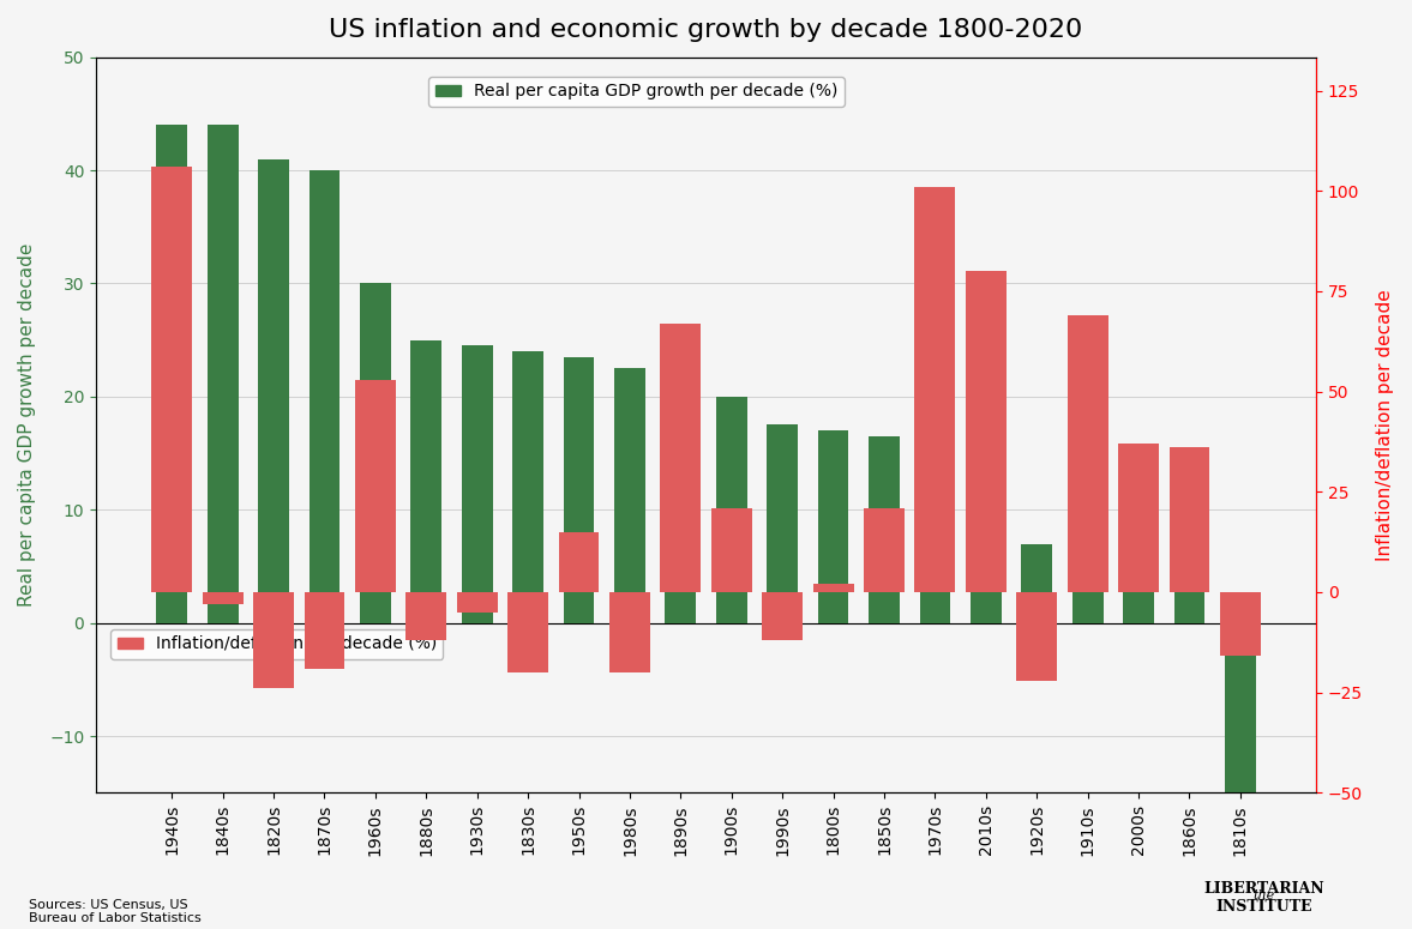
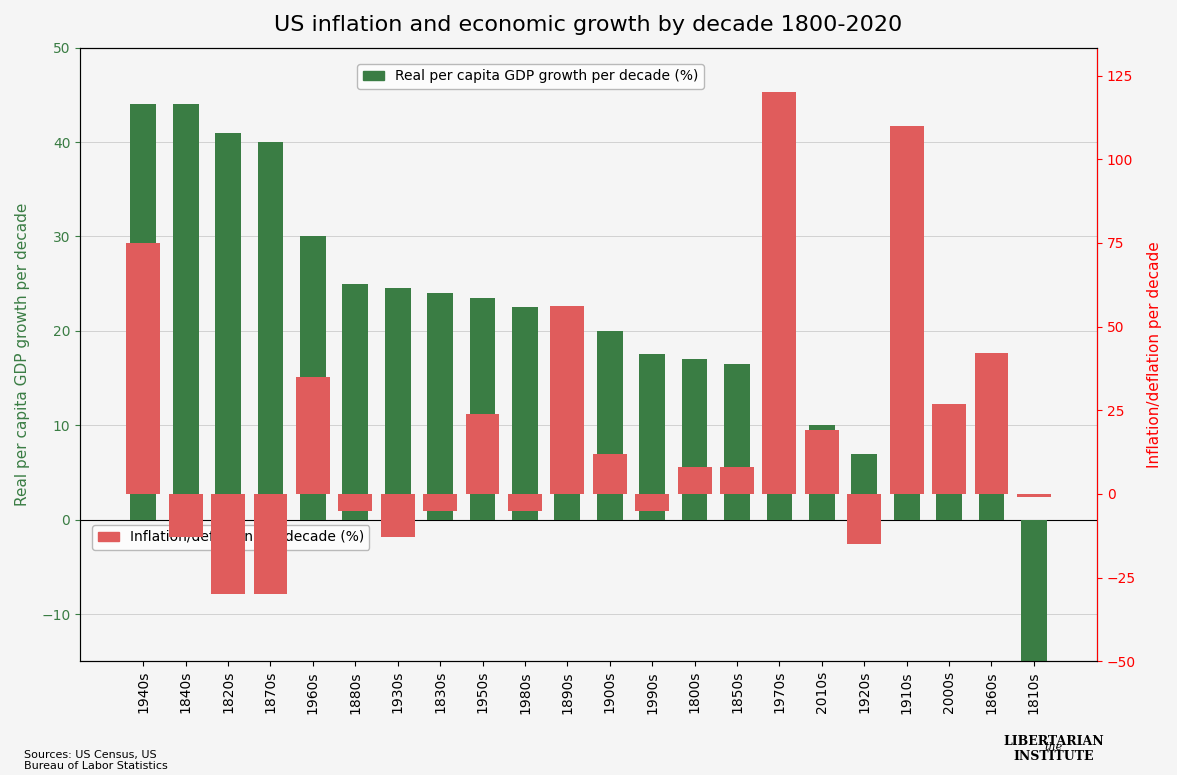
Inflation/deflation per decade (%)/1940s: 106 -> 75
Inflation/deflation per decade (%)/1840s: -3 -> -13
Inflation/deflation per decade (%)/1820s: -24 -> -30
Inflation/deflation per decade (%)/1870s: -19 -> -30
Inflation/deflation per decade (%)/1960s: 53 -> 35
Inflation/deflation per decade (%)/1880s: -12 -> -5
Inflation/deflation per decade (%)/1930s: -5 -> -13
Inflation/deflation per decade (%)/1830s: -20 -> -5
Inflation/deflation per decade (%)/1950s: 15 -> 24
Inflation/deflation per decade (%)/1980s: -20 -> -5
Inflation/deflation per decade (%)/1890s: 67 -> 56
Inflation/deflation per decade (%)/1900s: 21 -> 12
Inflation/deflation per decade (%)/1990s: -12 -> -5
Inflation/deflation per decade (%)/1800s: 2 -> 8
Inflation/deflation per decade (%)/1850s: 21 -> 8
Inflation/deflation per decade (%)/1970s: 101 -> 120
Inflation/deflation per decade (%)/2010s: 80 -> 19
Inflation/deflation per decade (%)/1920s: -22 -> -15
Inflation/deflation per decade (%)/1910s: 69 -> 110
Inflation/deflation per decade (%)/2000s: 37 -> 27
Inflation/deflation per decade (%)/1860s: 36 -> 42
Inflation/deflation per decade (%)/1810s: -16 -> -1
